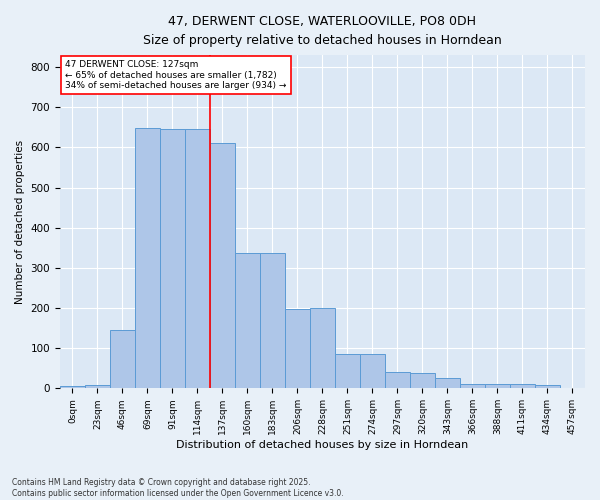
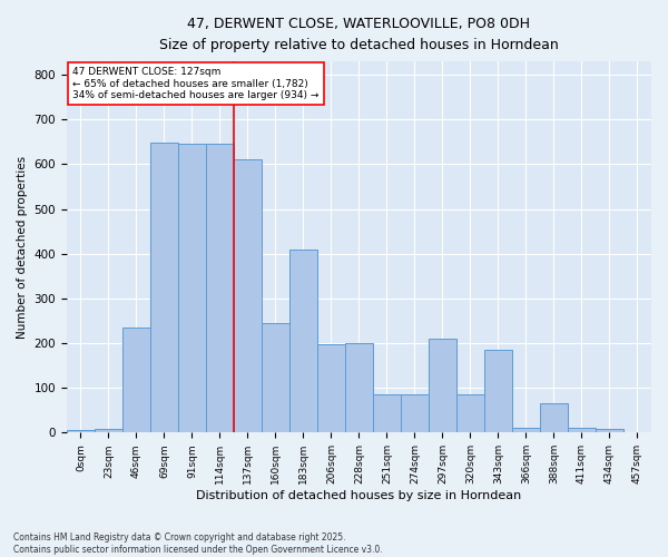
46sqm: 145 -> 235
160sqm: 337 -> 245
183sqm: 337 -> 410
297sqm: 40 -> 210
320sqm: 38 -> 85
343sqm: 25 -> 185
388sqm: 12 -> 65
